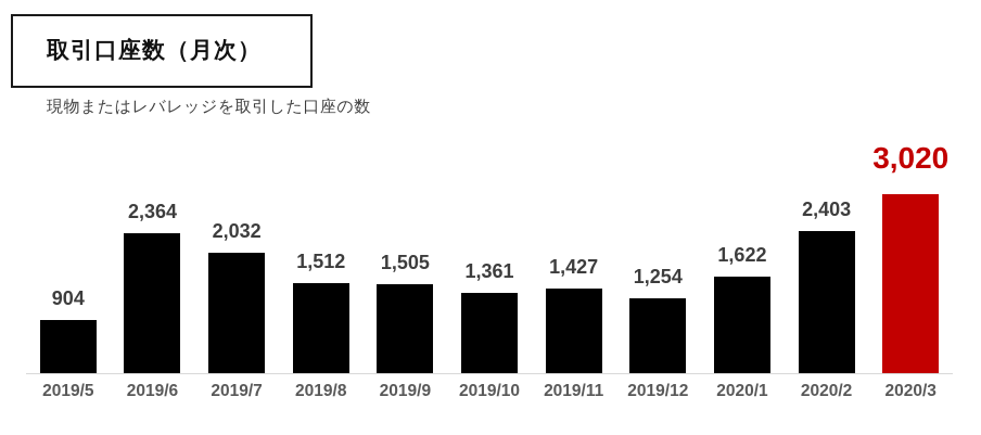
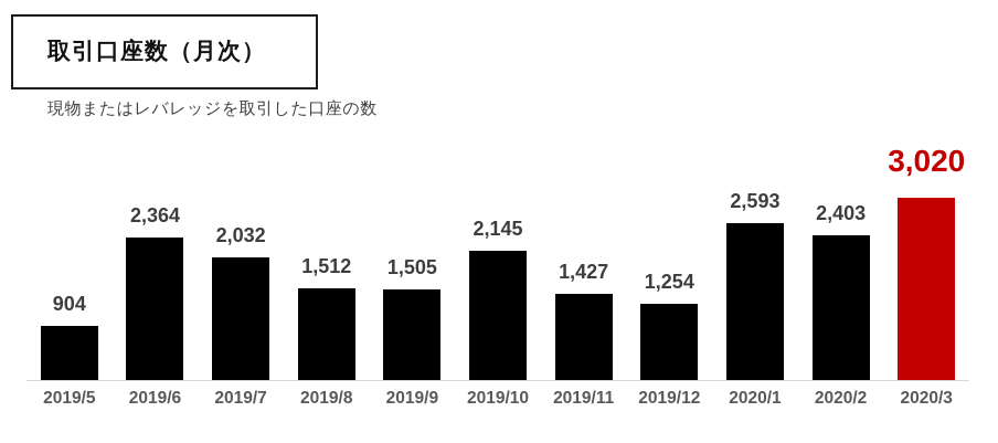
2019/10: 1,361 -> 2,145
2020/1: 1,622 -> 2,593
